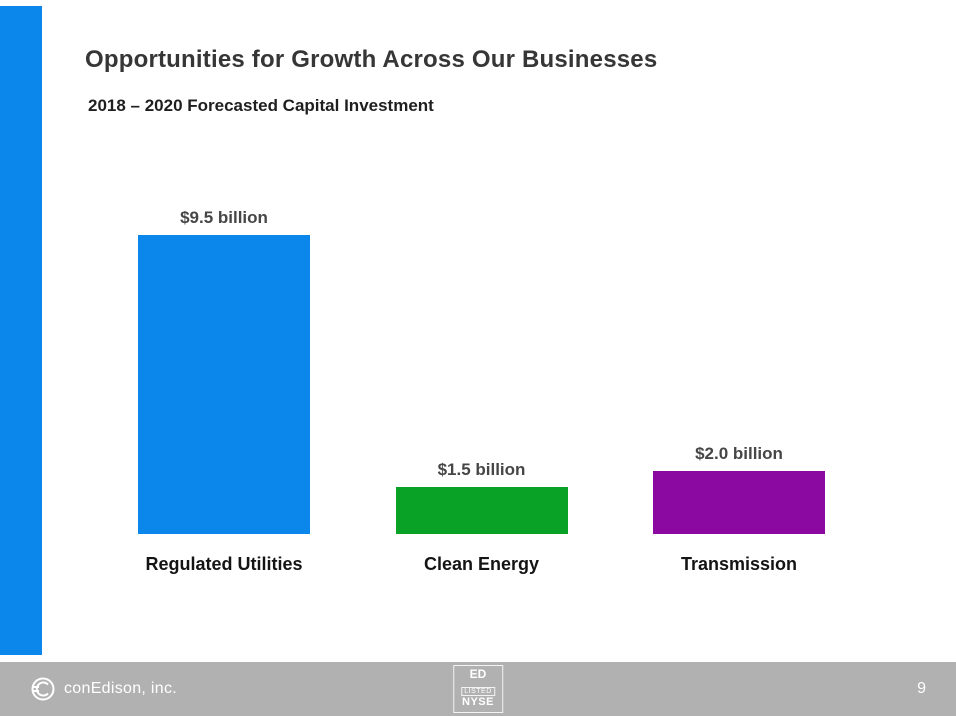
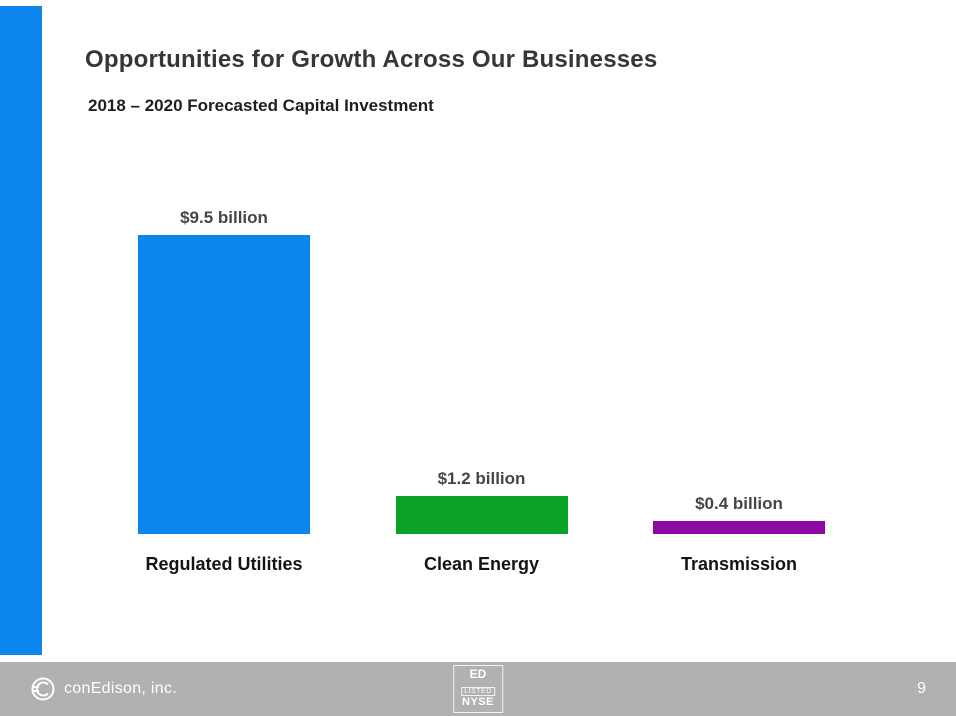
Clean Energy: $1.5 -> $1.2
Transmission: $2.0 -> $0.4
